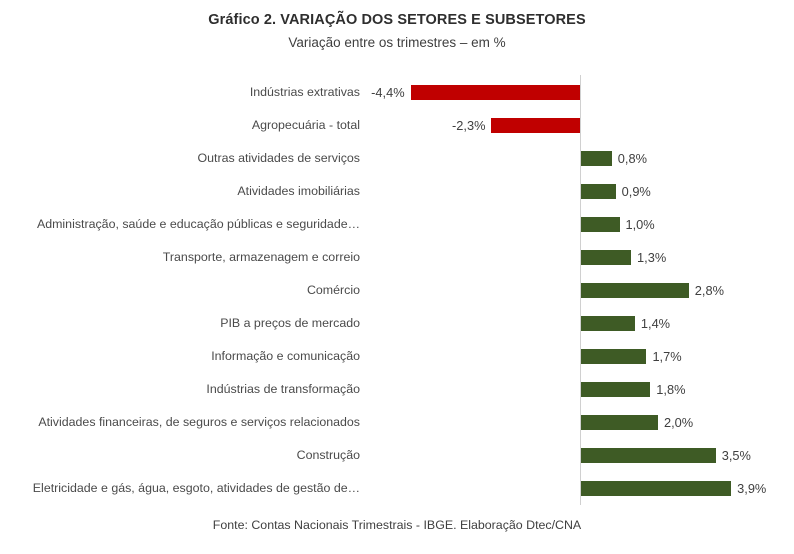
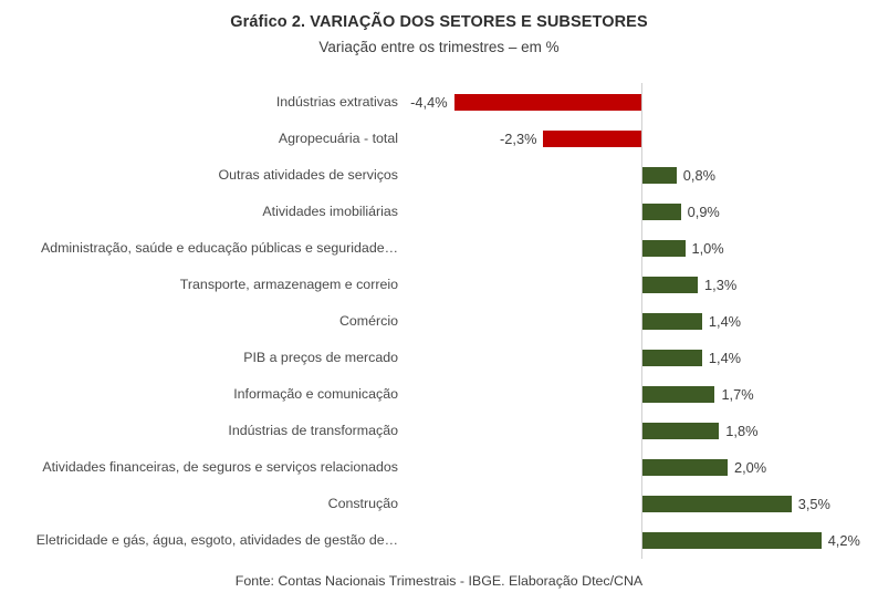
Comércio: 2,8% -> 1,4%
Eletricidade e gás, água, esgoto, atividades de gestão de…: 3,9% -> 4,2%
